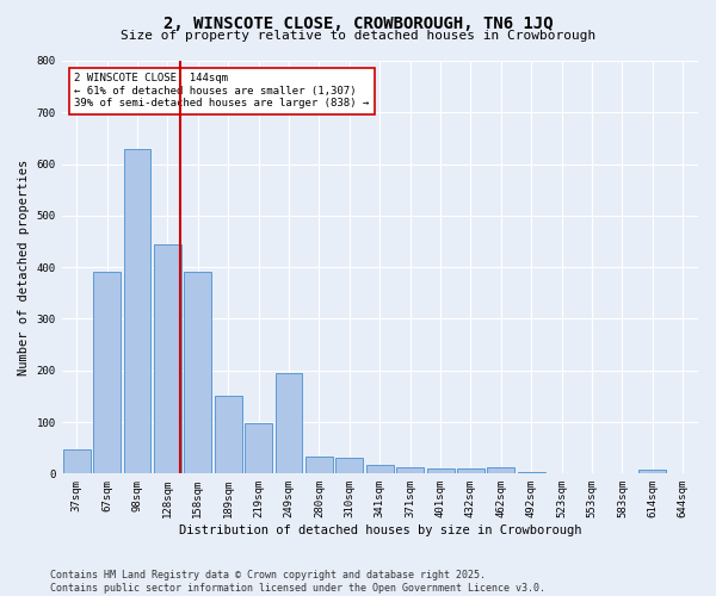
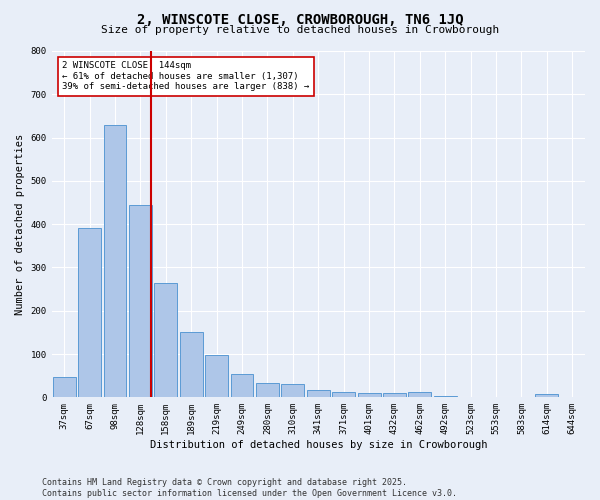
158sqm: 390 -> 265
249sqm: 195 -> 55
